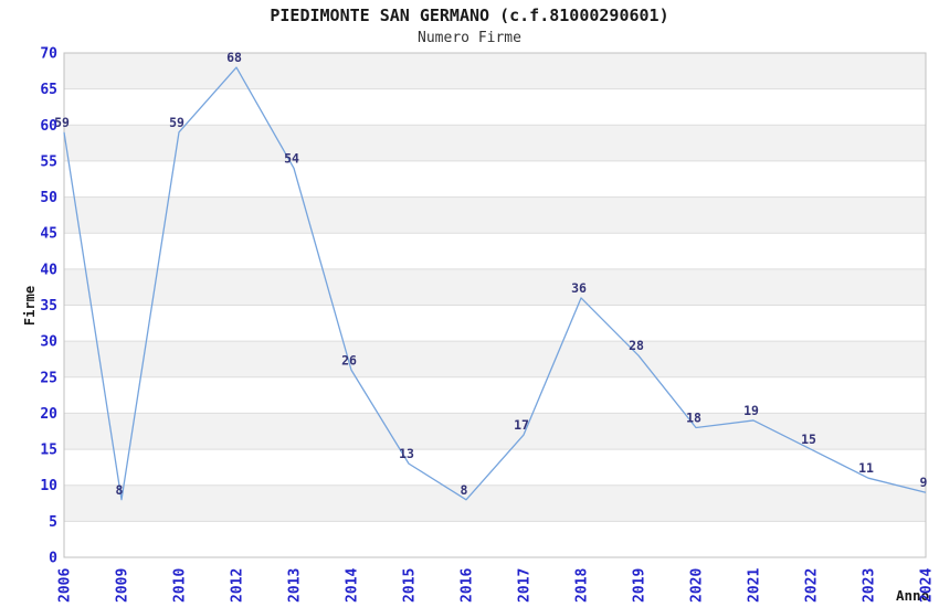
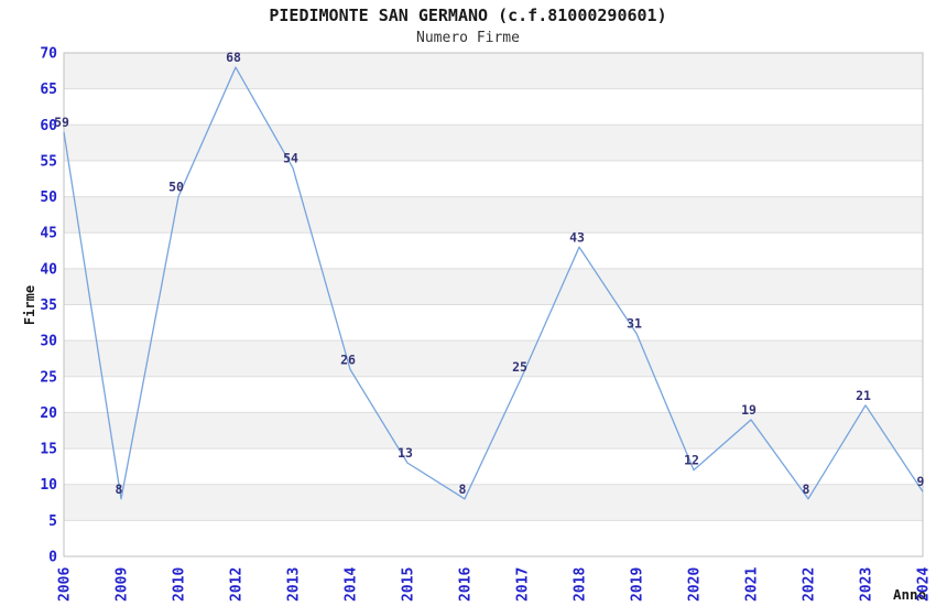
2010: 59 -> 50
2017: 17 -> 25
2018: 36 -> 43
2019: 28 -> 31
2020: 18 -> 12
2022: 15 -> 8
2023: 11 -> 21
